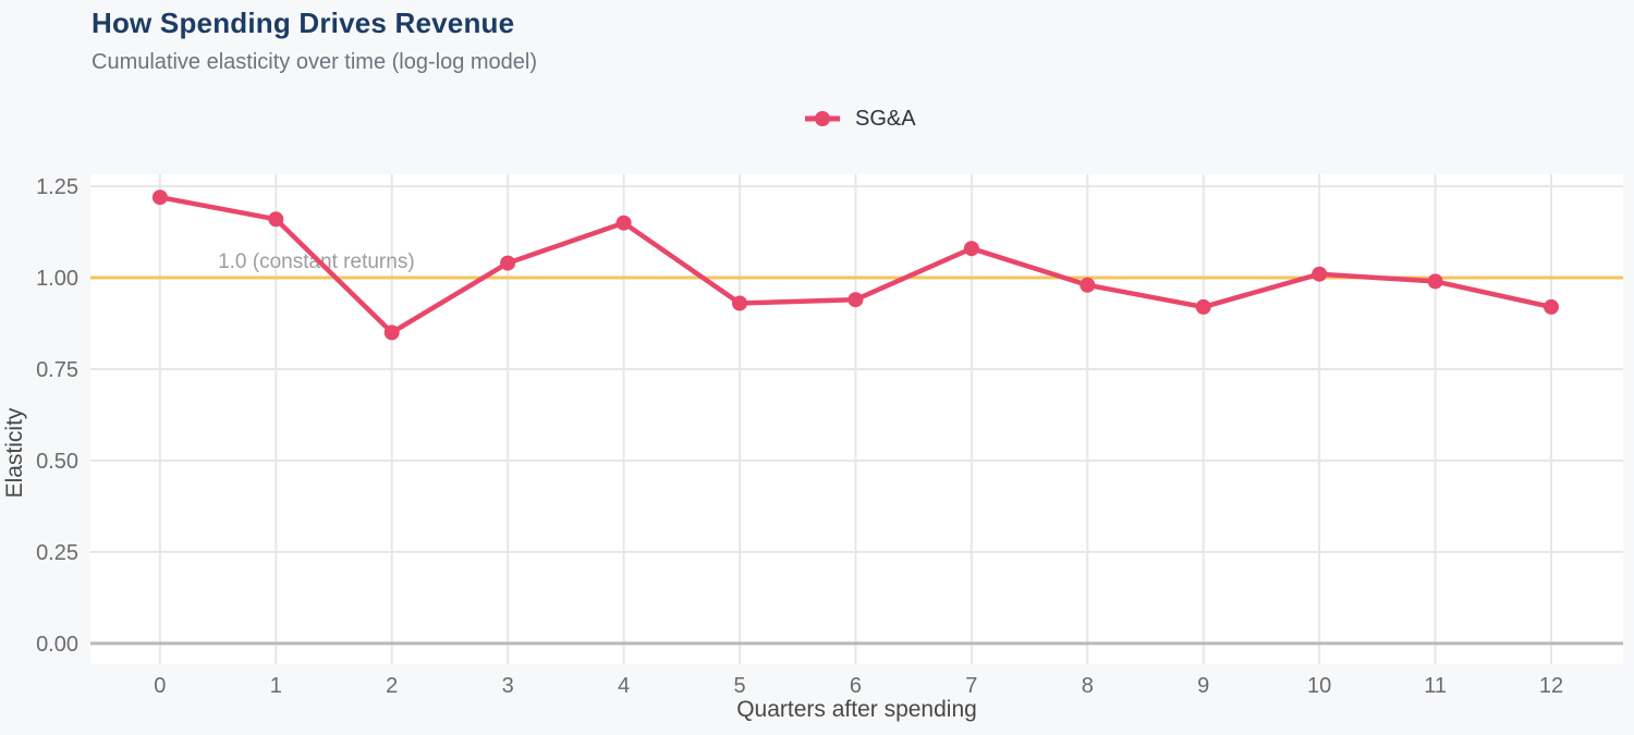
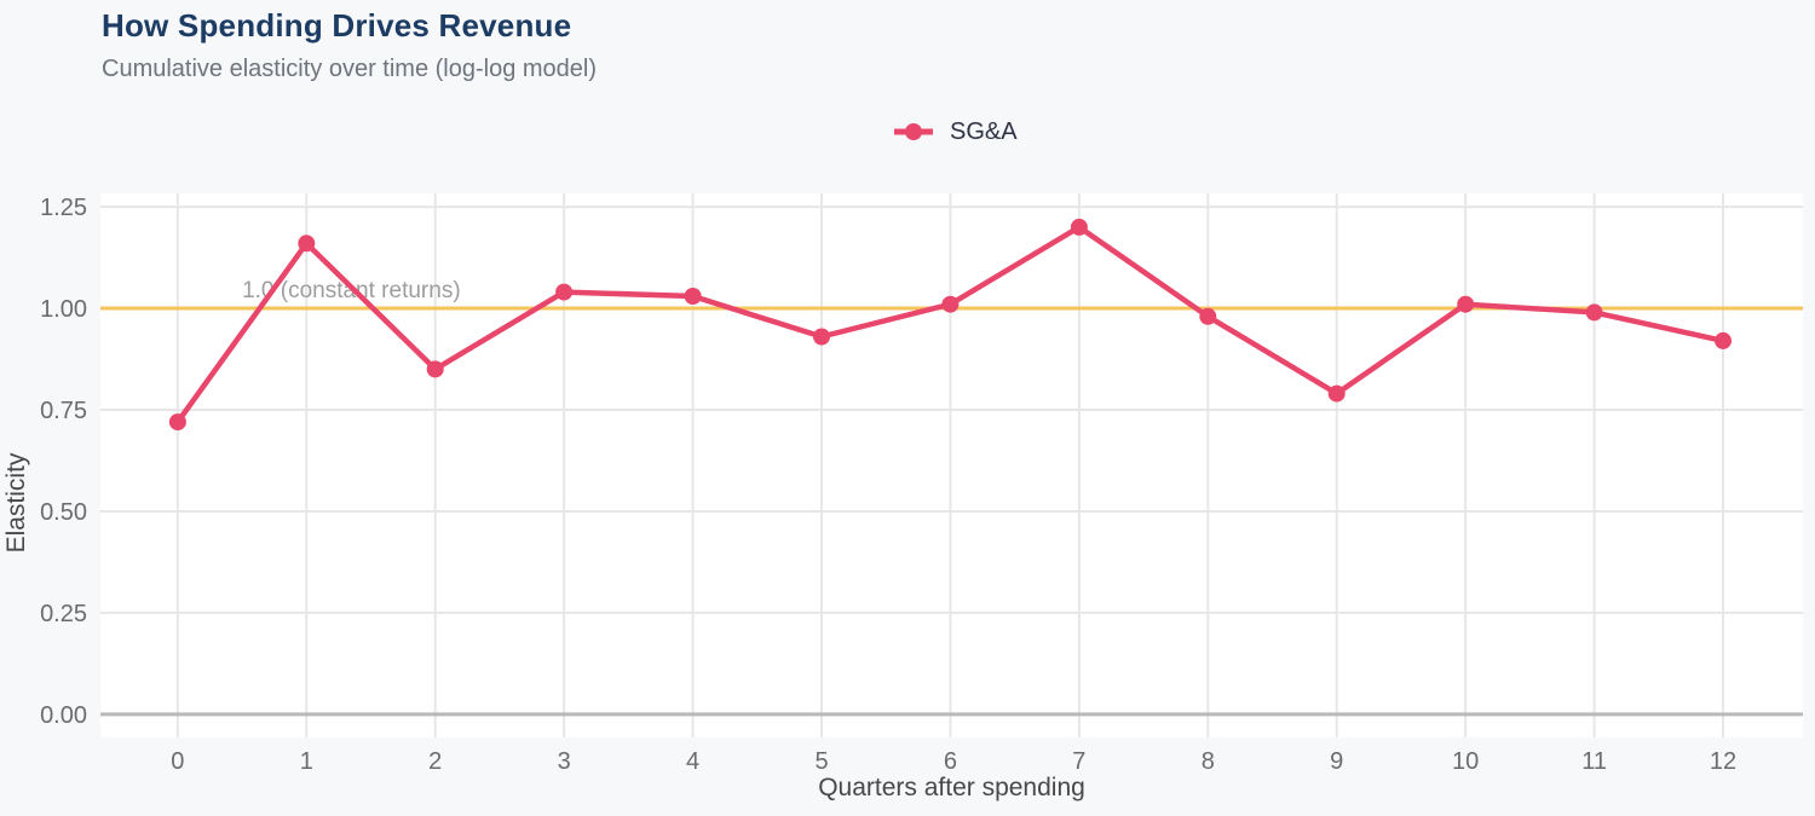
0: 1.22 -> 0.72
4: 1.15 -> 1.03
6: 0.94 -> 1.01
7: 1.08 -> 1.20
9: 0.92 -> 0.79
